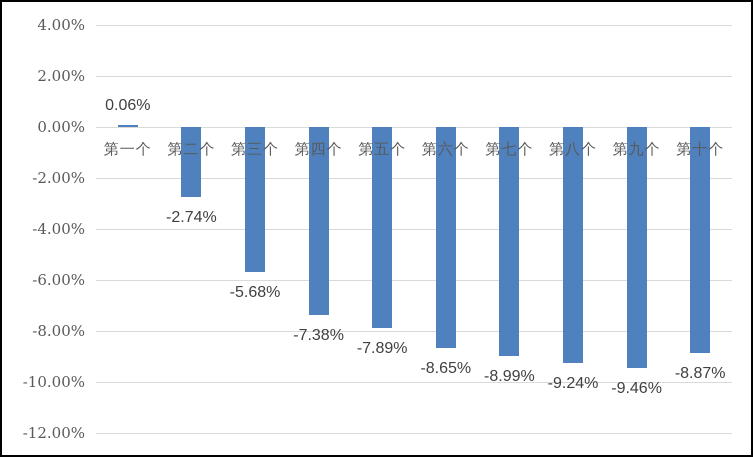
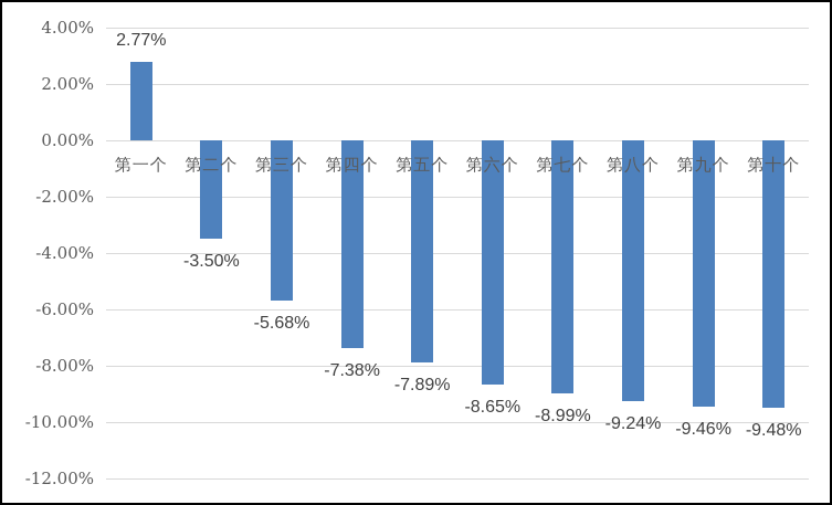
第一个: 0.06% -> 2.77%
第二个: -2.74% -> -3.50%
第十个: -8.87% -> -9.48%
